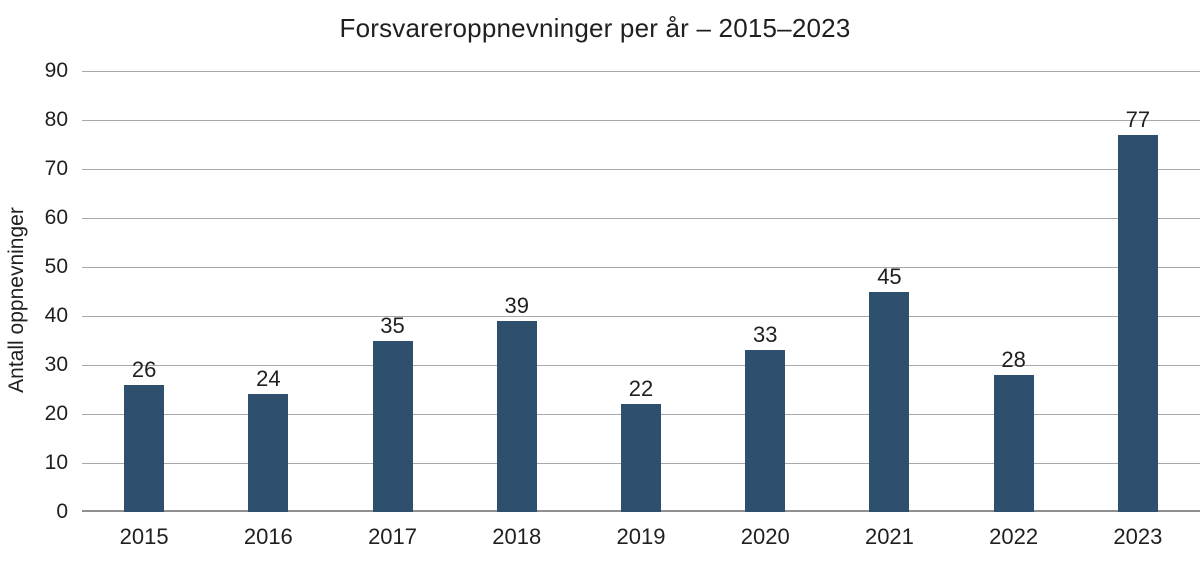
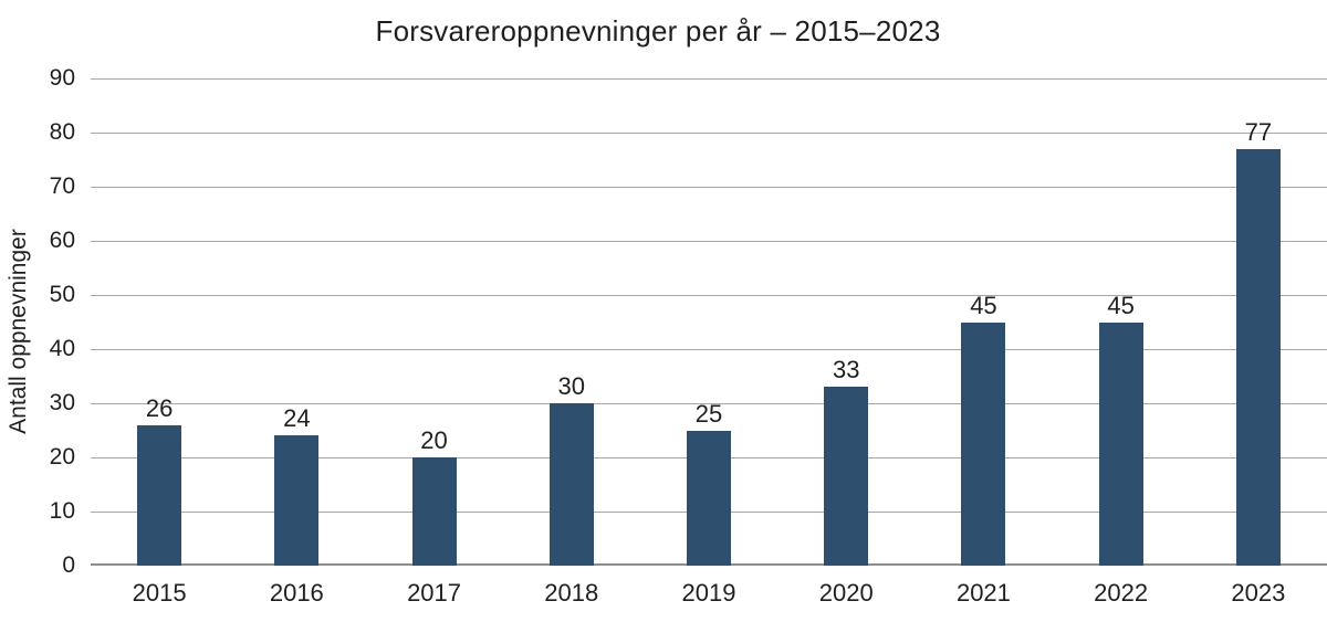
2017: 35 -> 20
2018: 39 -> 30
2019: 22 -> 25
2022: 28 -> 45
